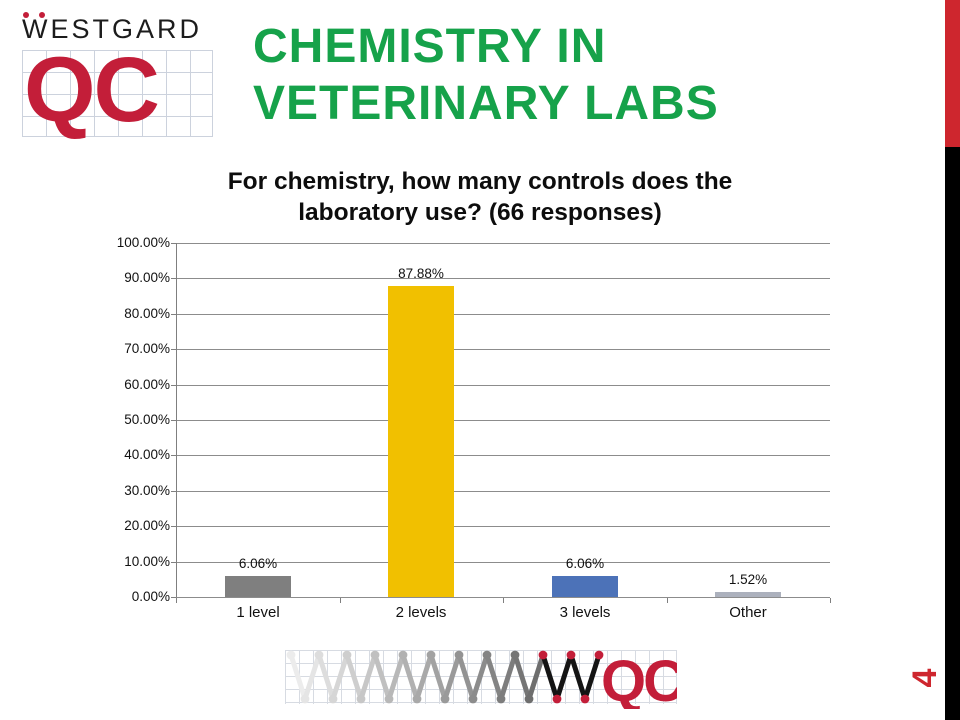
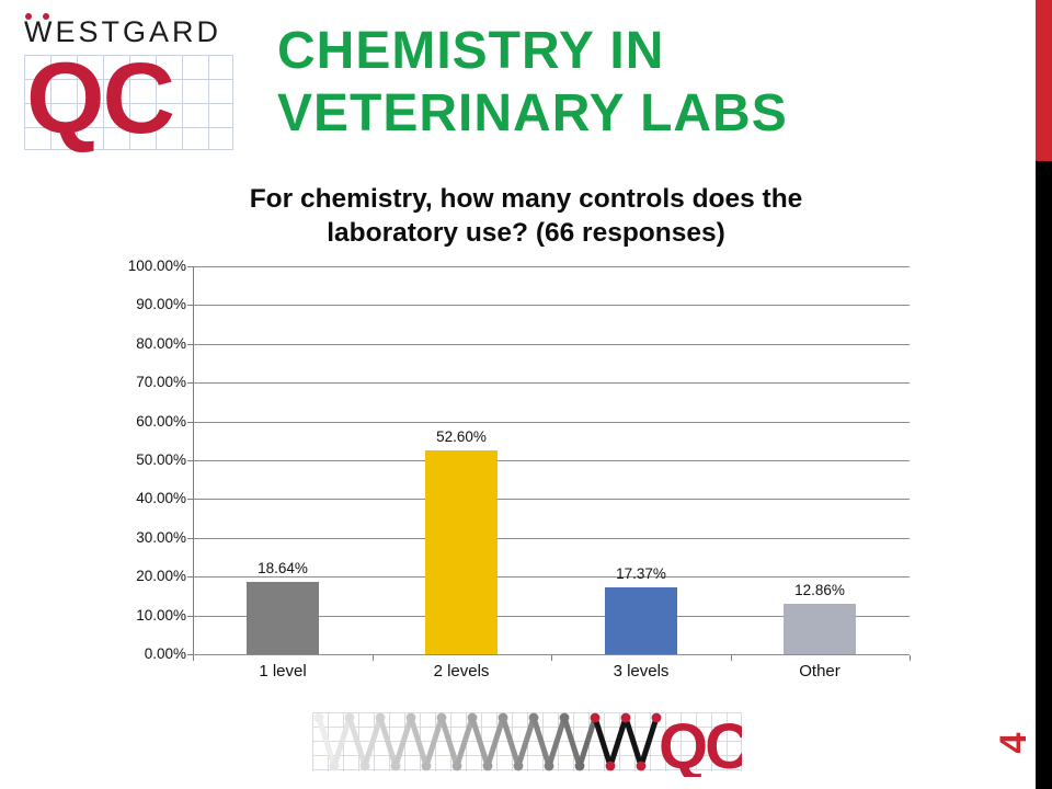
1 level: 6.06% -> 18.64%
2 levels: 87.88% -> 52.60%
3 levels: 6.06% -> 17.37%
Other: 1.52% -> 12.86%
